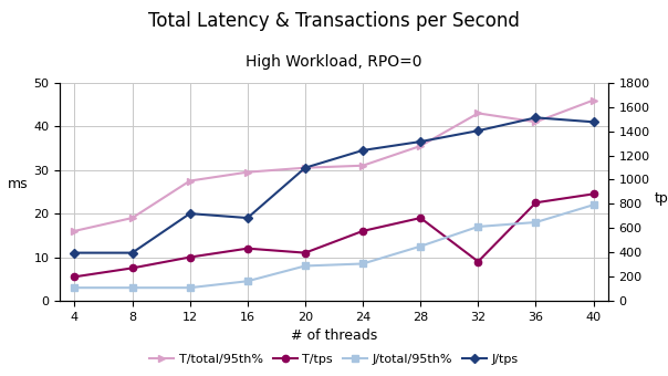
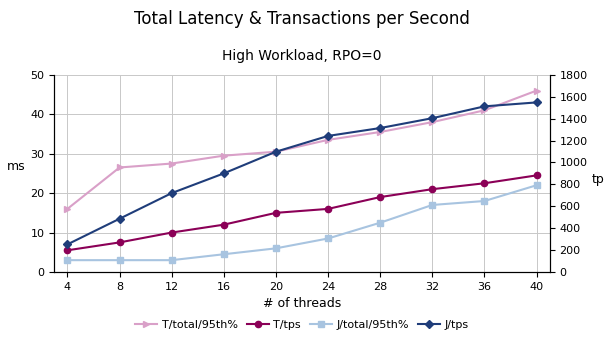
J/tps/4: 11.0 -> 7.0
T/total/95th%/8: 19.0 -> 26.5
J/tps/8: 11.0 -> 13.5
J/tps/16: 19.0 -> 25.0
T/tps/20: 11.0 -> 15.0
J/total/95th%/20: 8.0 -> 6.0
T/total/95th%/24: 31.0 -> 33.5
T/total/95th%/32: 43.0 -> 38.0
T/tps/32: 9.0 -> 21.0
J/tps/40: 41.0 -> 43.0
